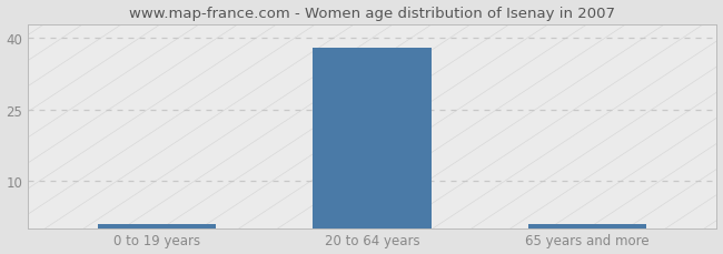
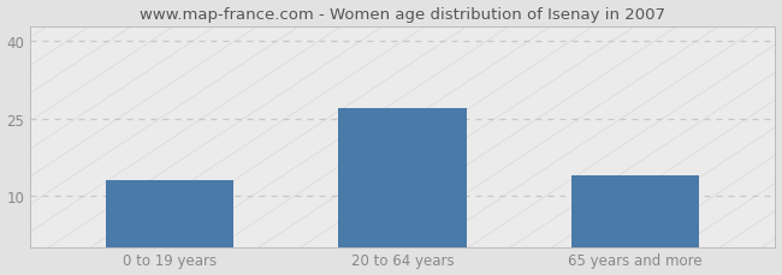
0 to 19 years: 1 -> 13
20 to 64 years: 38 -> 27
65 years and more: 1 -> 14
